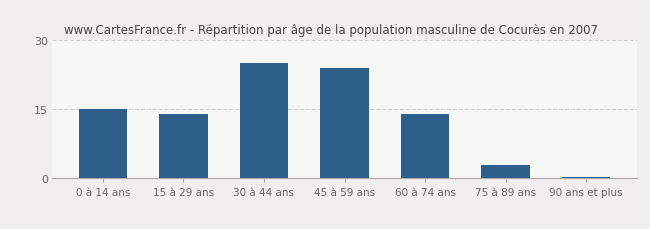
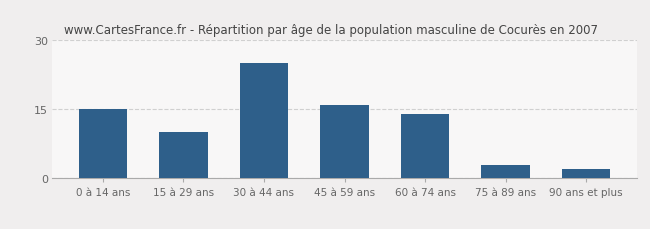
15 à 29 ans: 14.0 -> 10.0
45 à 59 ans: 24.0 -> 16.0
90 ans et plus: 0.4 -> 2.0
